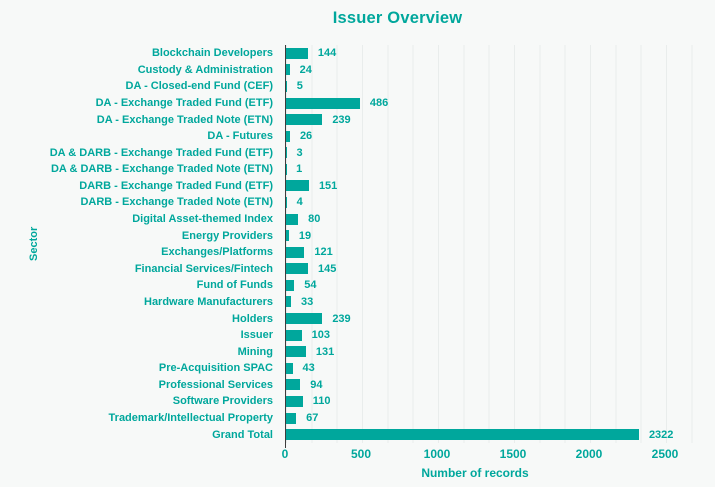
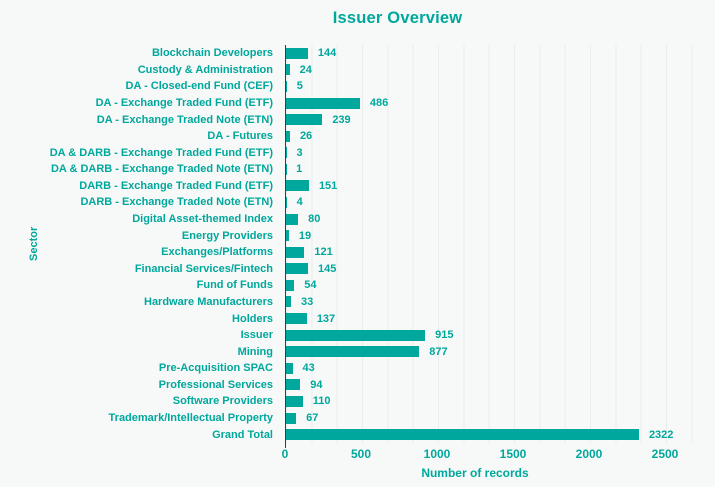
Holders: 239 -> 137
Issuer: 103 -> 915
Mining: 131 -> 877
